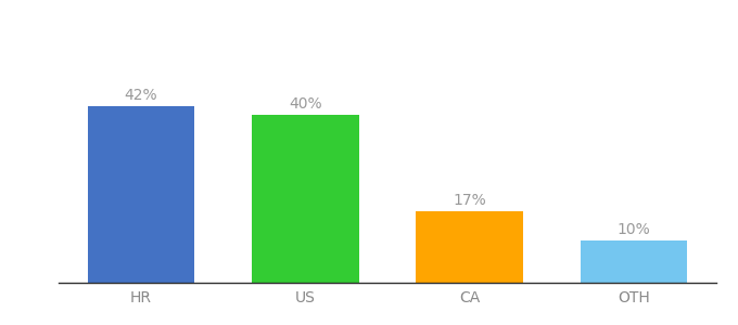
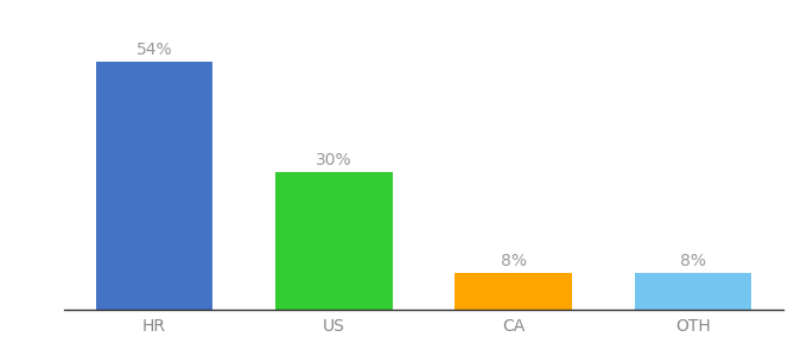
HR: 42% -> 54%
US: 40% -> 30%
CA: 17% -> 8%
OTH: 10% -> 8%
